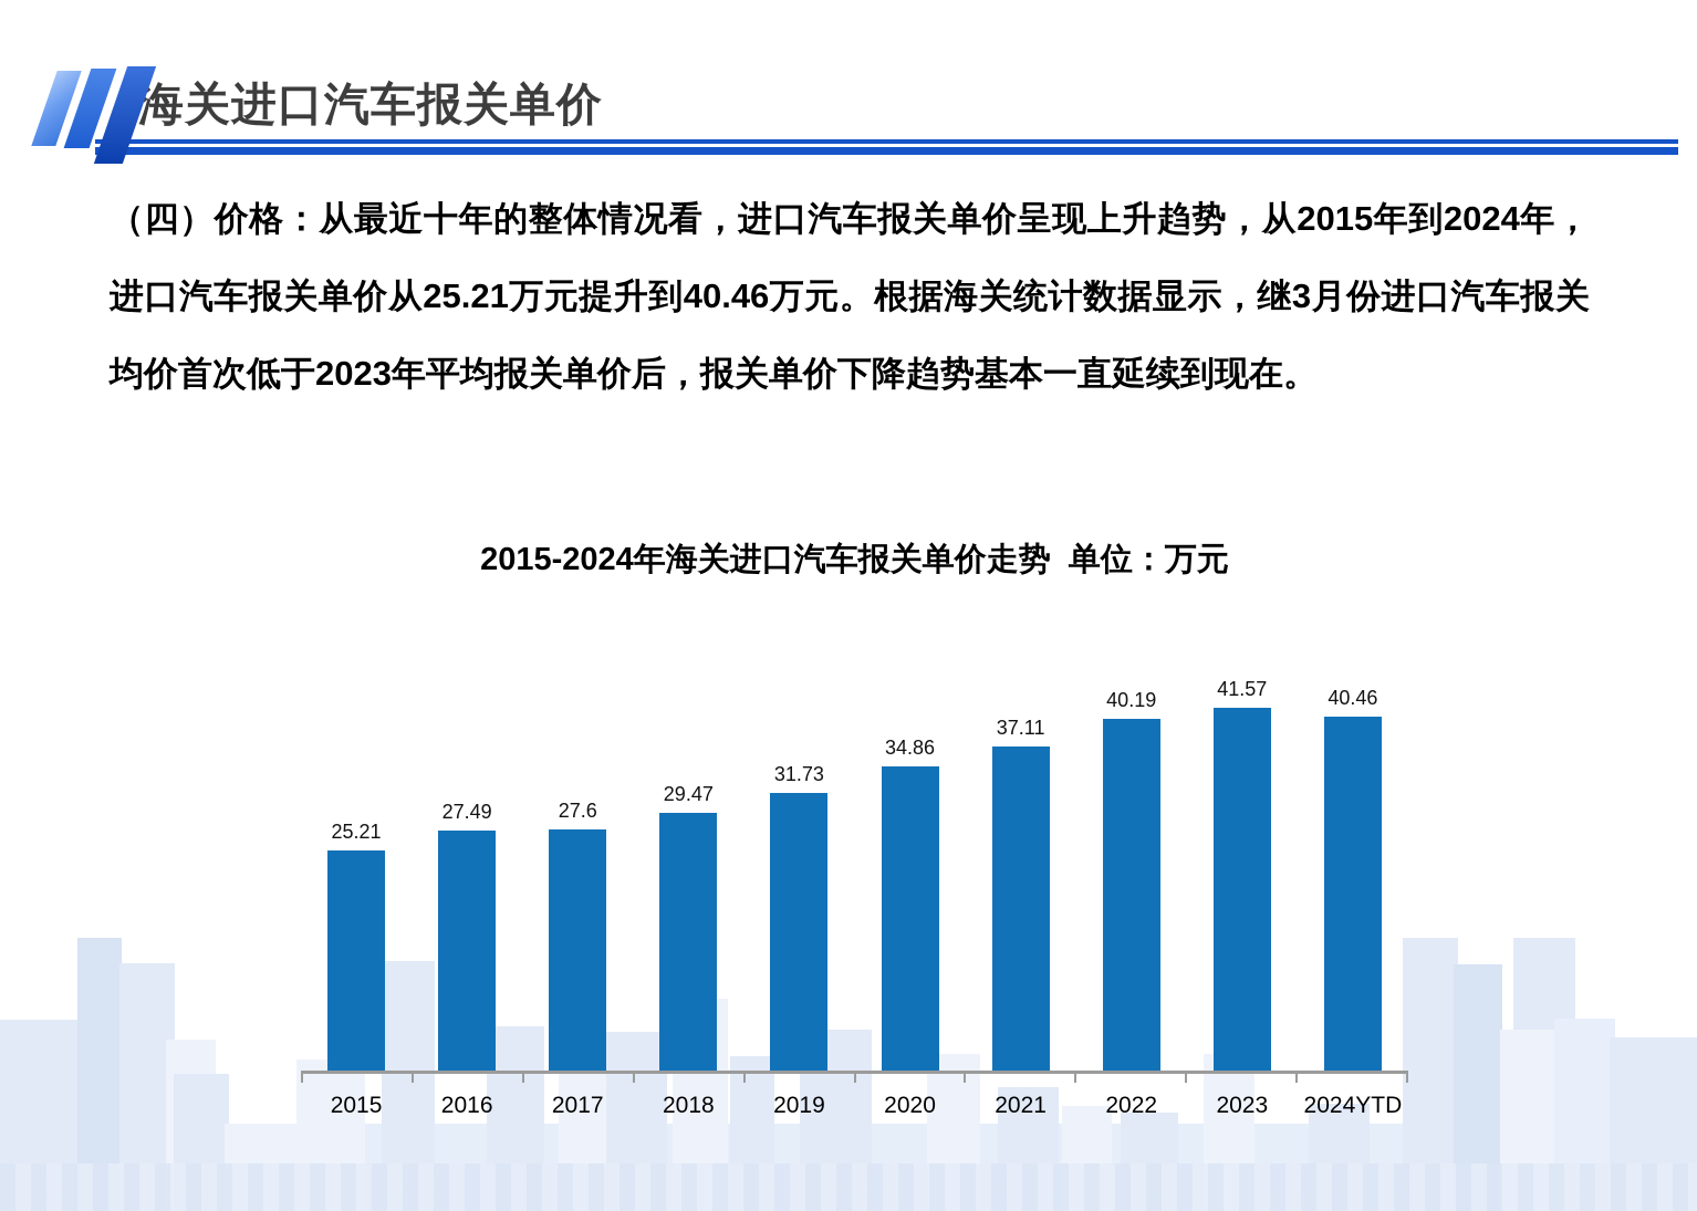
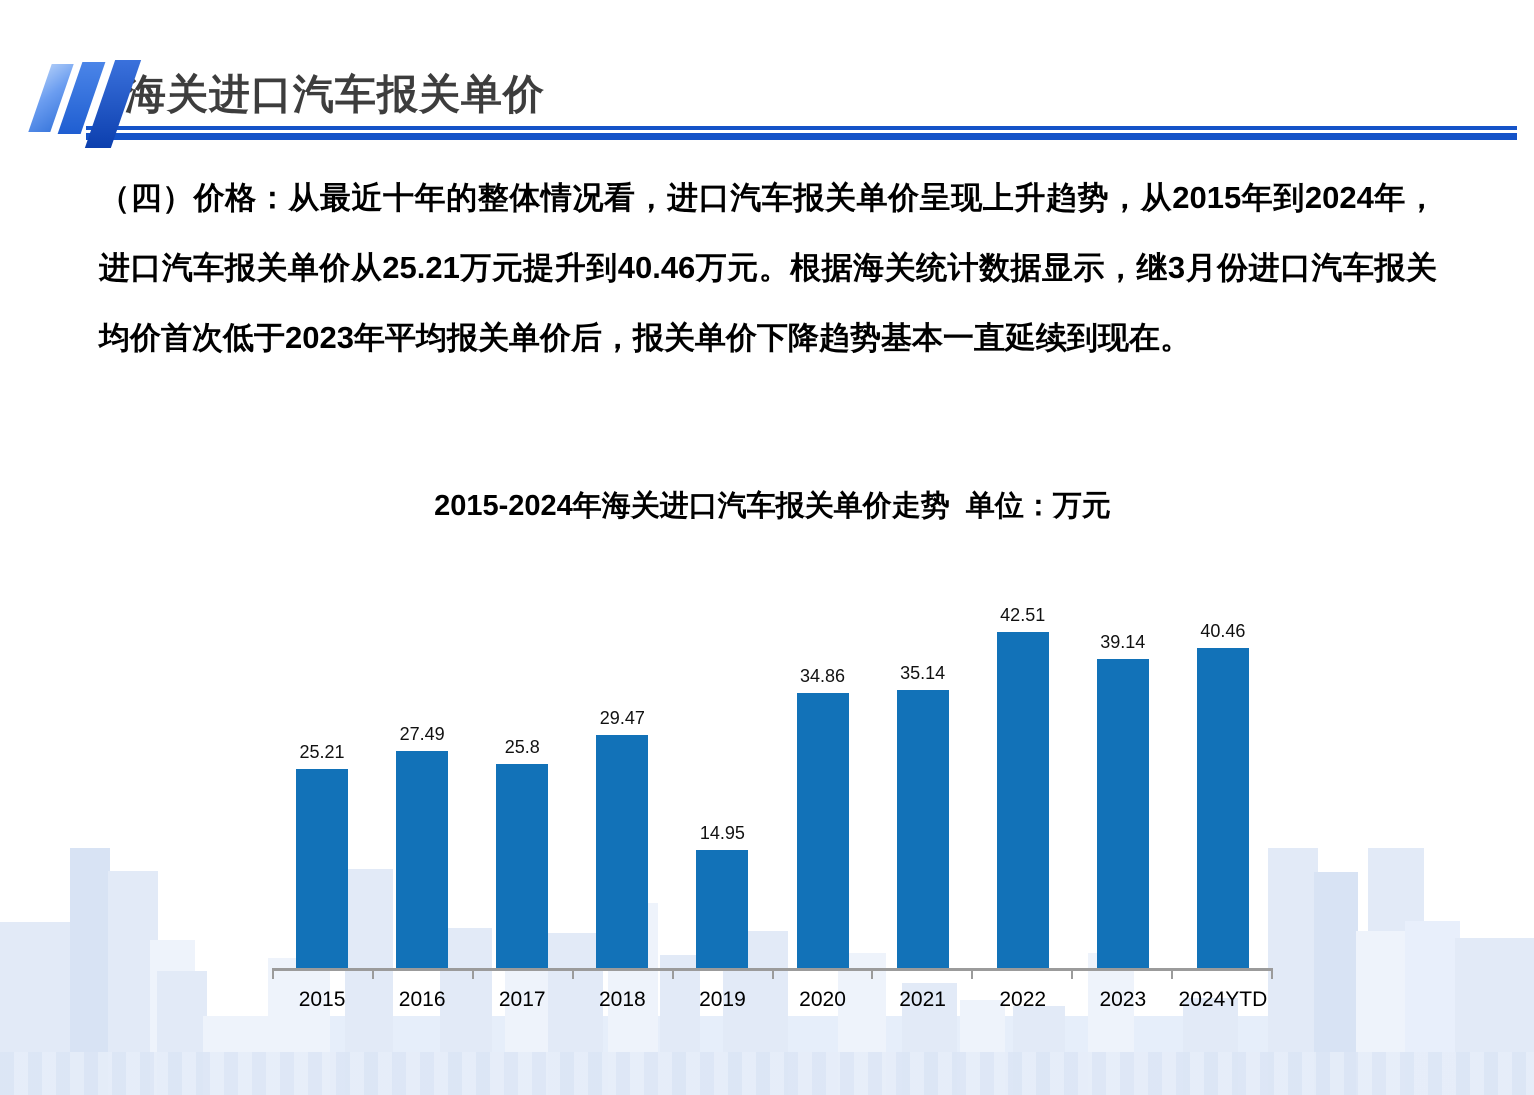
2017: 27.6 -> 25.8
2019: 31.73 -> 14.95
2021: 37.11 -> 35.14
2022: 40.19 -> 42.51
2023: 41.57 -> 39.14
